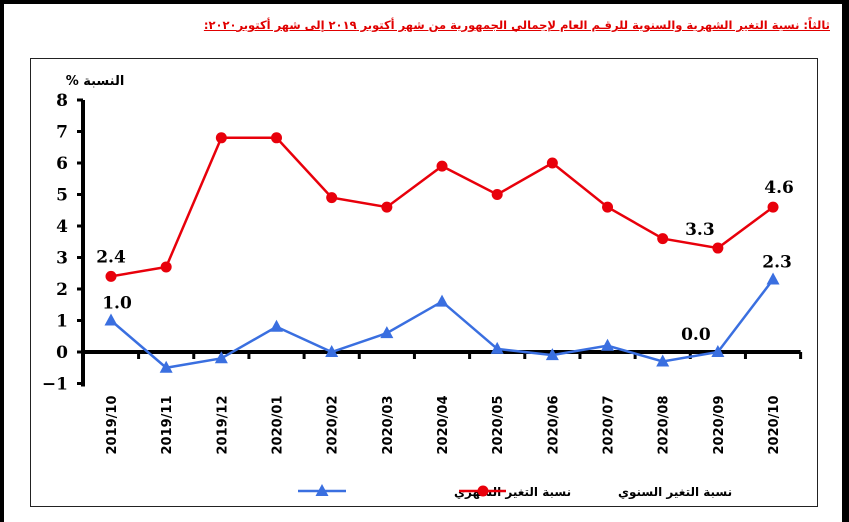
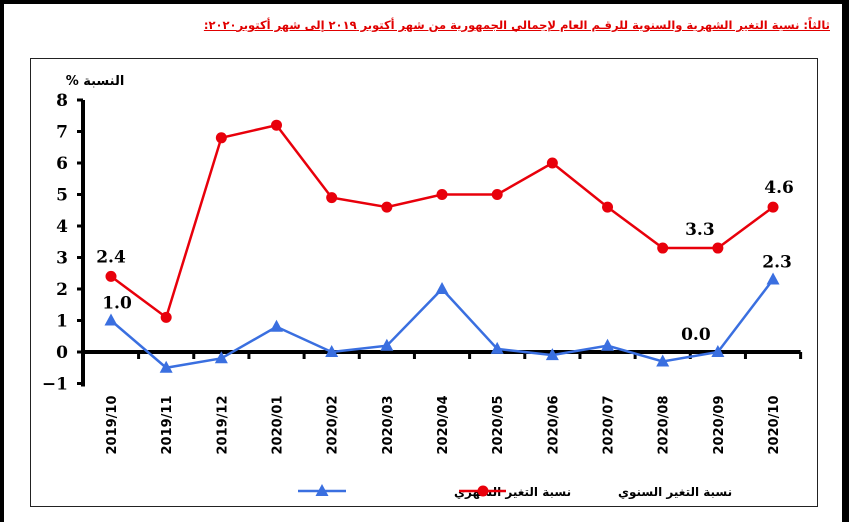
نسبة التغير السنوي/2019/11: 2.7 -> 1.1
نسبة التغير السنوي/2020/01: 6.8 -> 7.2
نسبة التغير الشهري/2020/03: 0.6 -> 0.2
نسبة التغير السنوي/2020/04: 5.9 -> 5.0
نسبة التغير الشهري/2020/04: 1.6 -> 2.0
نسبة التغير السنوي/2020/08: 3.6 -> 3.3
